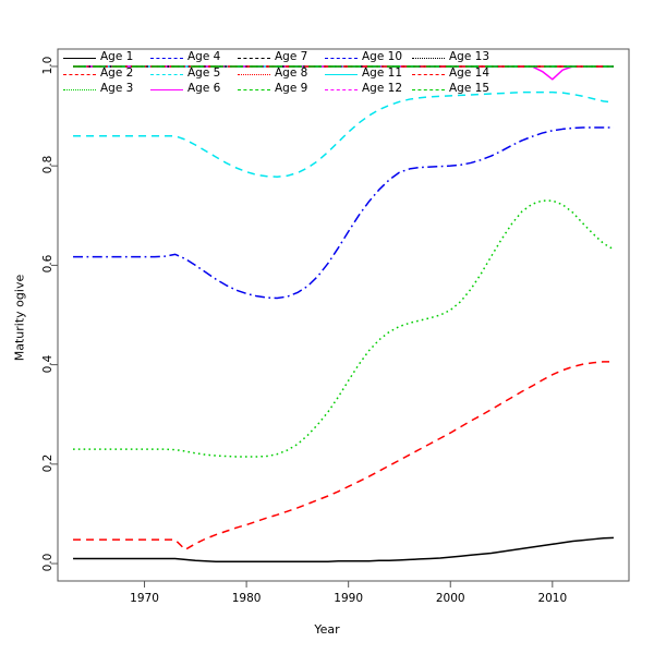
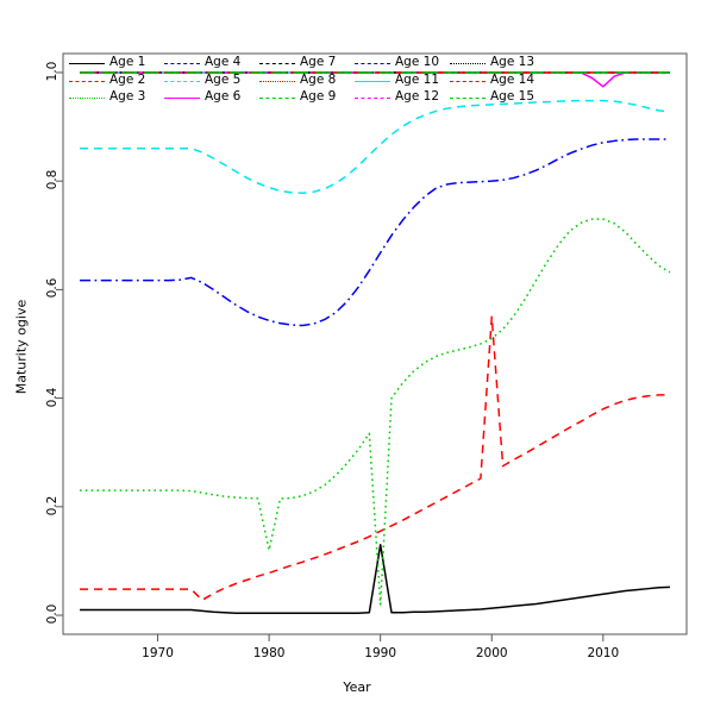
Age 3/1980: 0.21 -> 0.12
Age 1/1990: 0.01 -> 0.13
Age 3/1990: 0.37 -> 0.02
Age 2/2000: 0.26 -> 0.55
